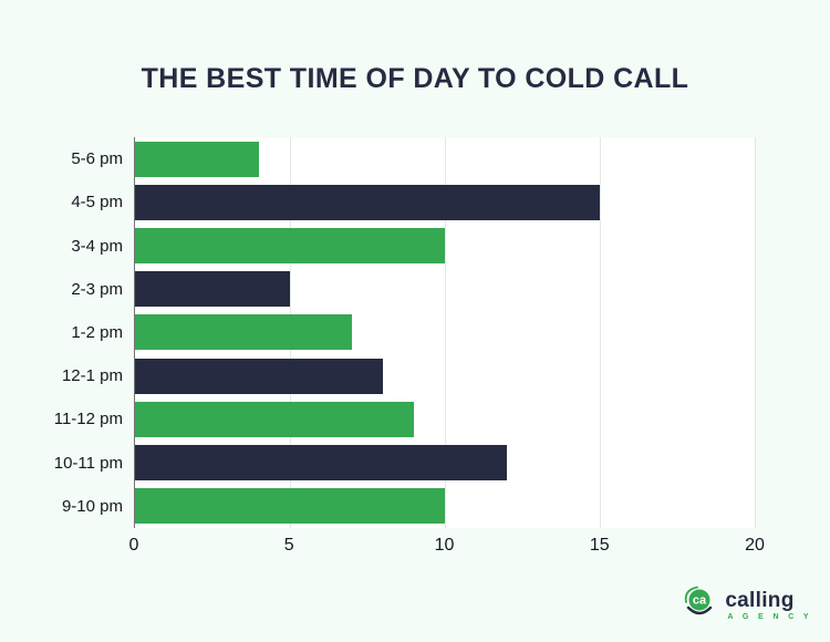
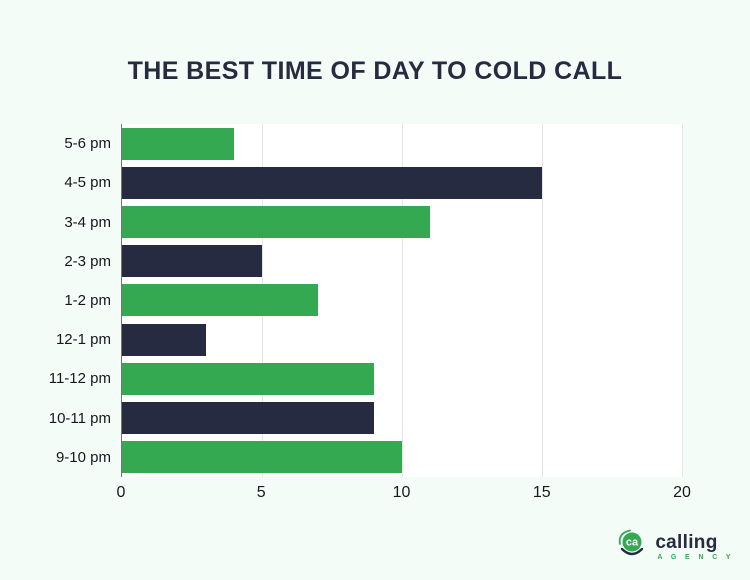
3-4 pm: 10 -> 11
12-1 pm: 8 -> 3
10-11 pm: 12 -> 9
